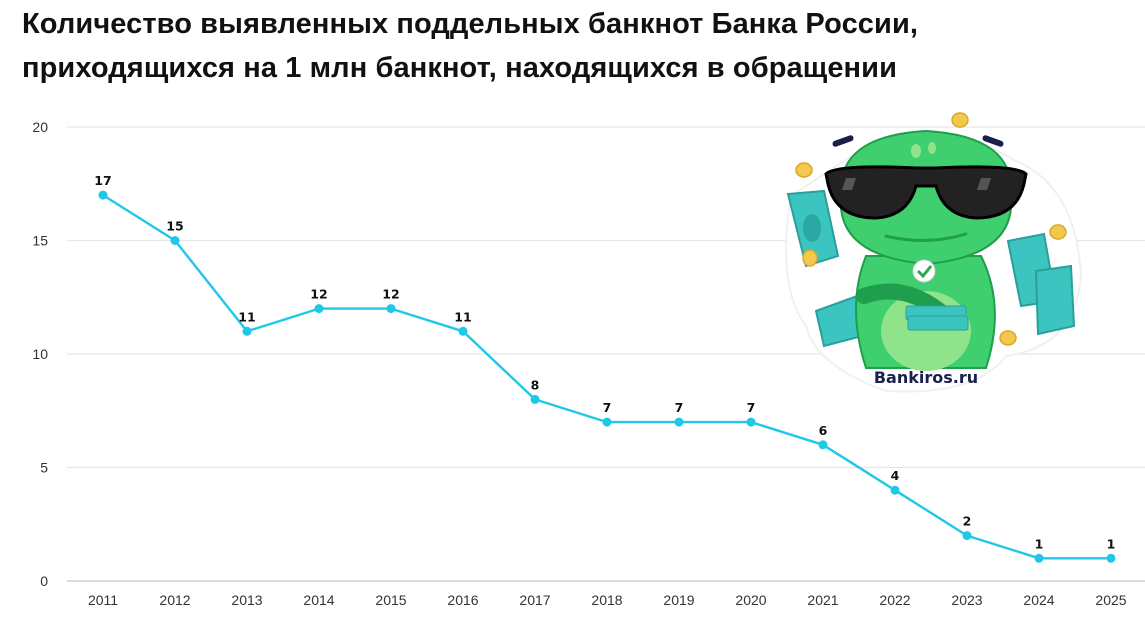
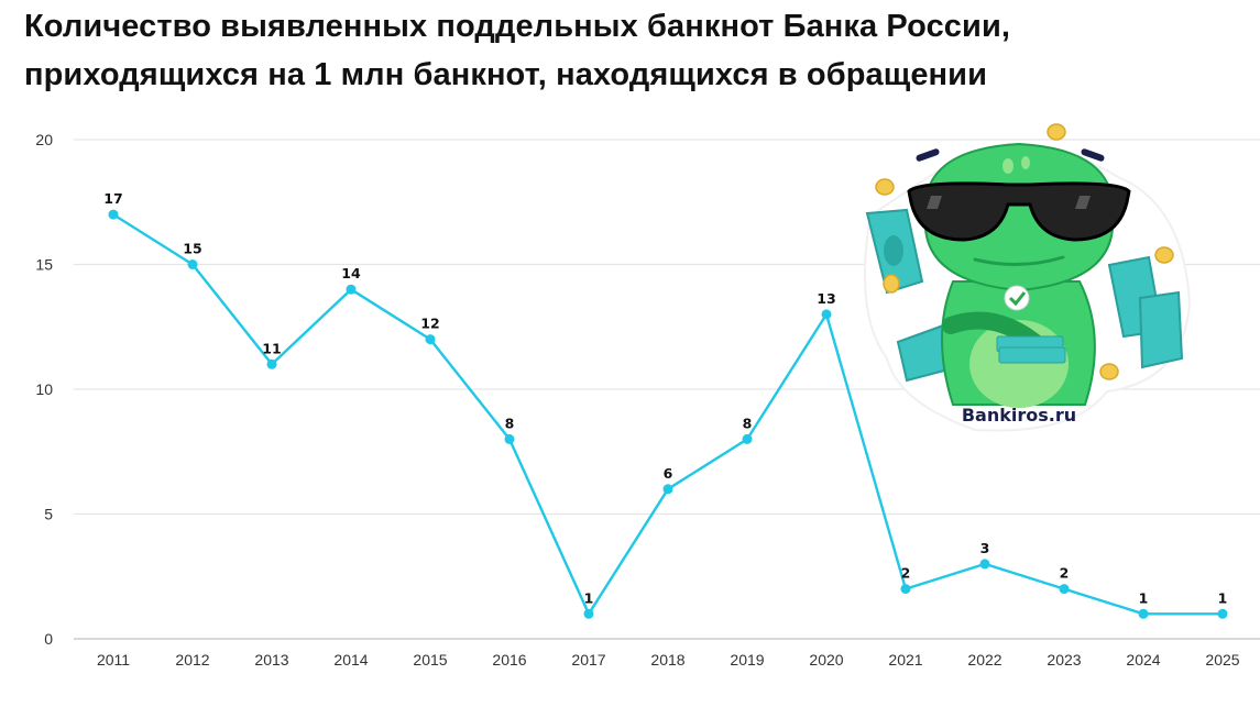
2014: 12 -> 14
2016: 11 -> 8
2017: 8 -> 1
2018: 7 -> 6
2019: 7 -> 8
2020: 7 -> 13
2021: 6 -> 2
2022: 4 -> 3
